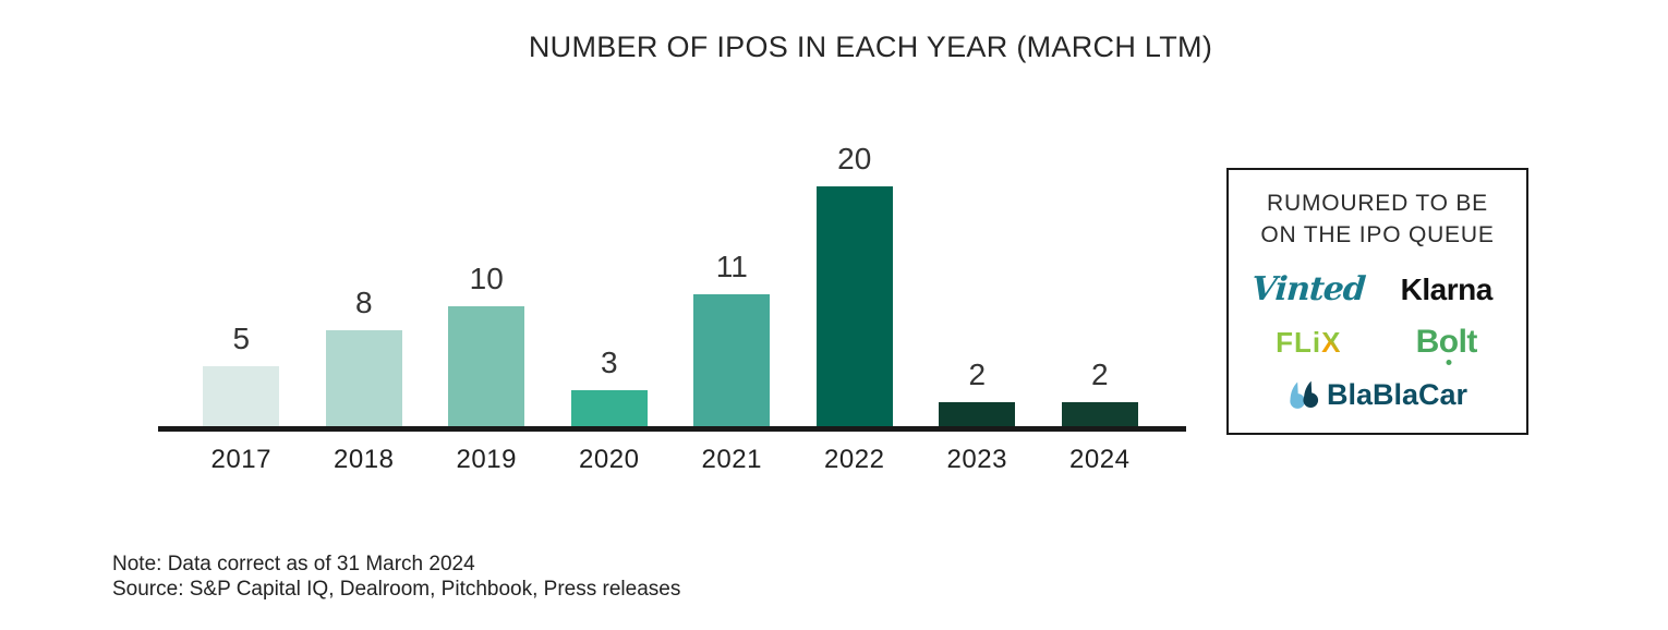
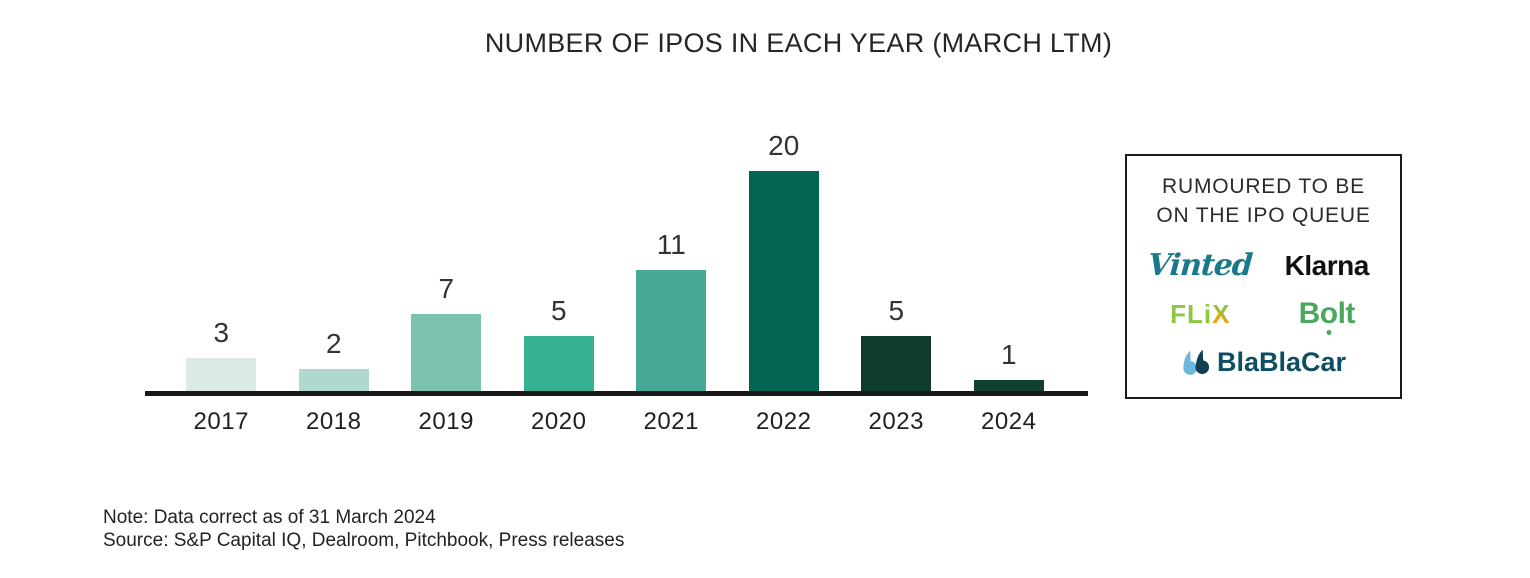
2017: 5 -> 3
2018: 8 -> 2
2019: 10 -> 7
2020: 3 -> 5
2023: 2 -> 5
2024: 2 -> 1
